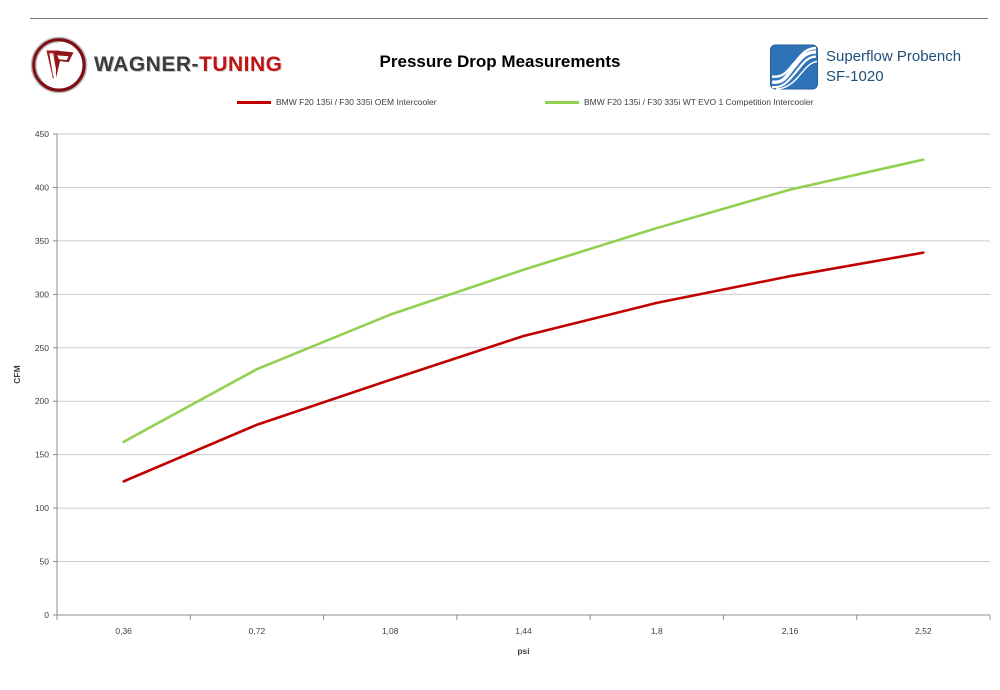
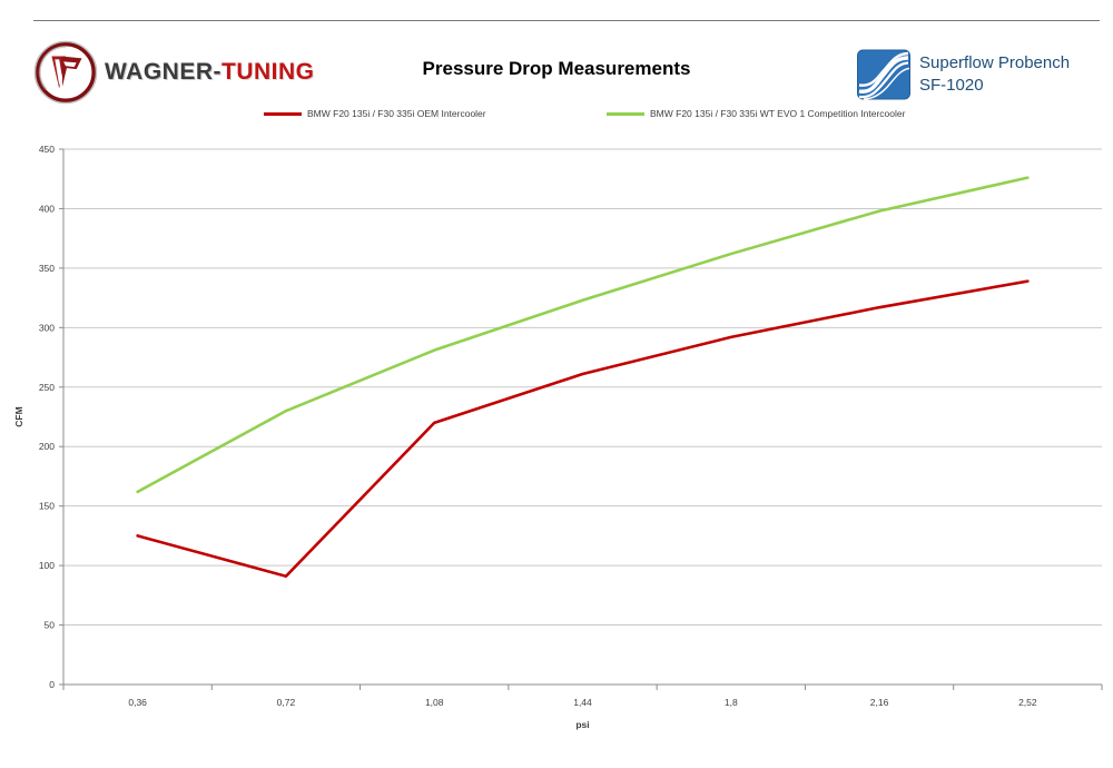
BMW F20 135i / F30 335i OEM Intercooler/0,72: 178 -> 91
